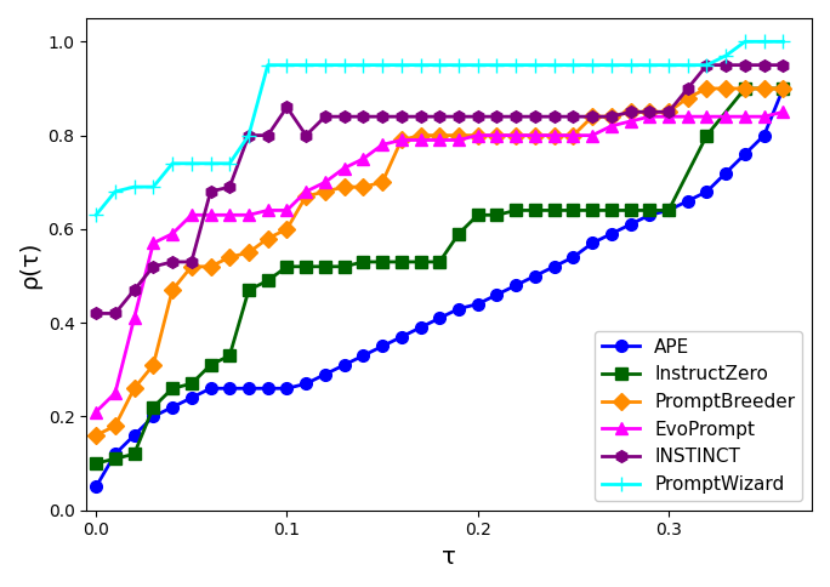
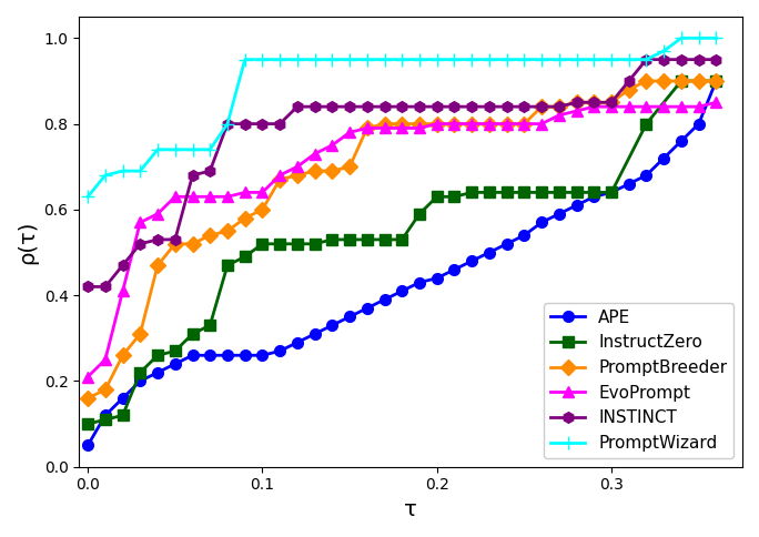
INSTINCT/0.1: 0.86 -> 0.80
